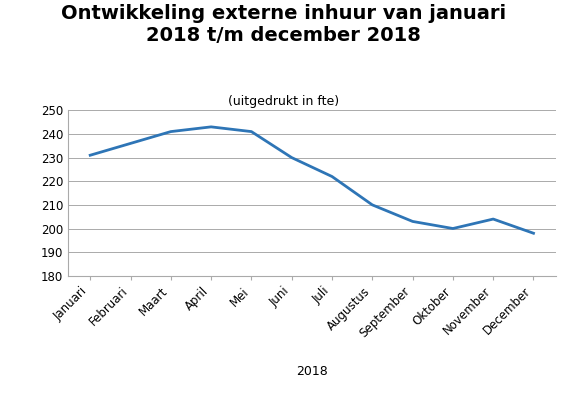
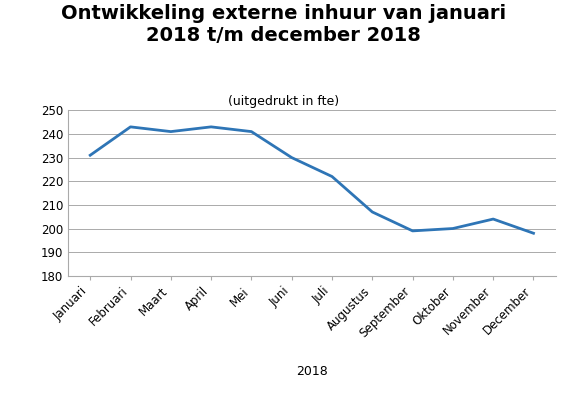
Februari: 236 -> 243
Augustus: 210 -> 207
September: 203 -> 199
